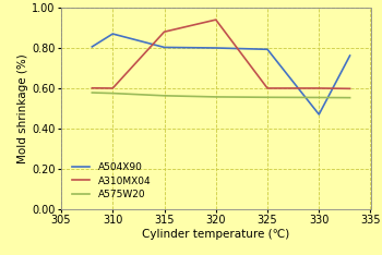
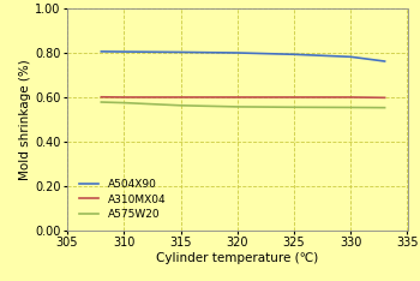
A504X90/310: 0.87 -> 0.81
A310MX04/315: 0.88 -> 0.60
A310MX04/320: 0.94 -> 0.60
A504X90/330: 0.47 -> 0.78
